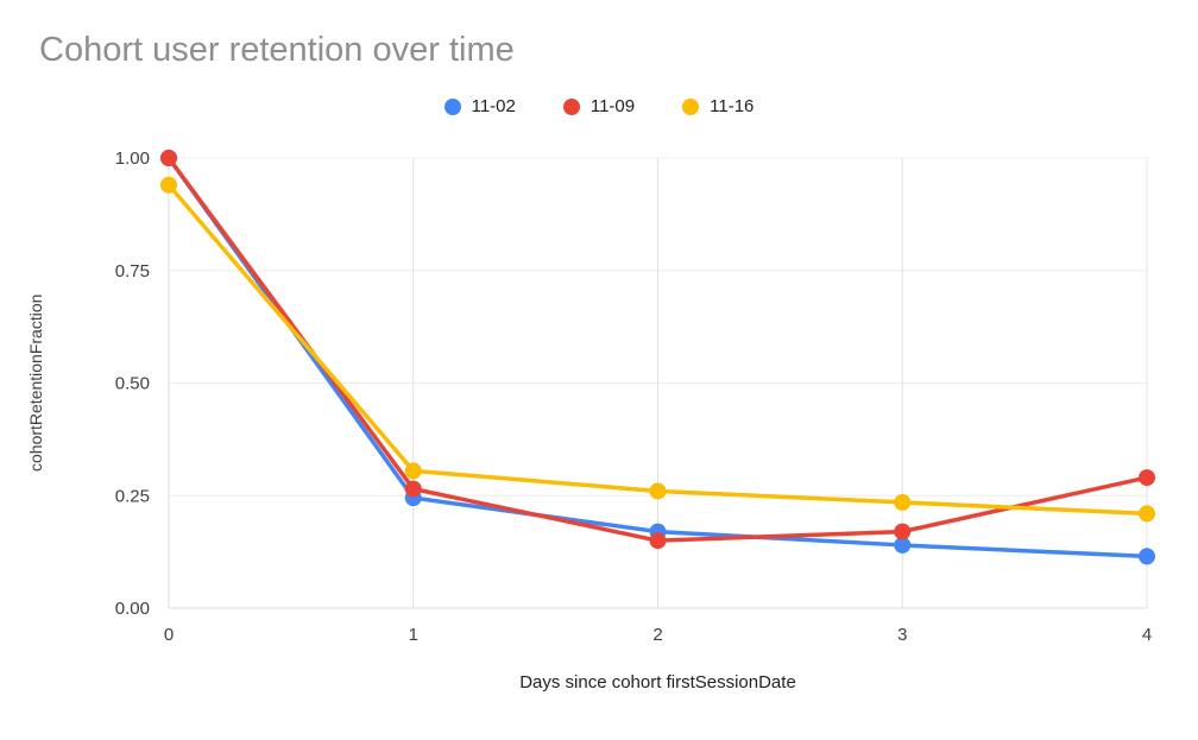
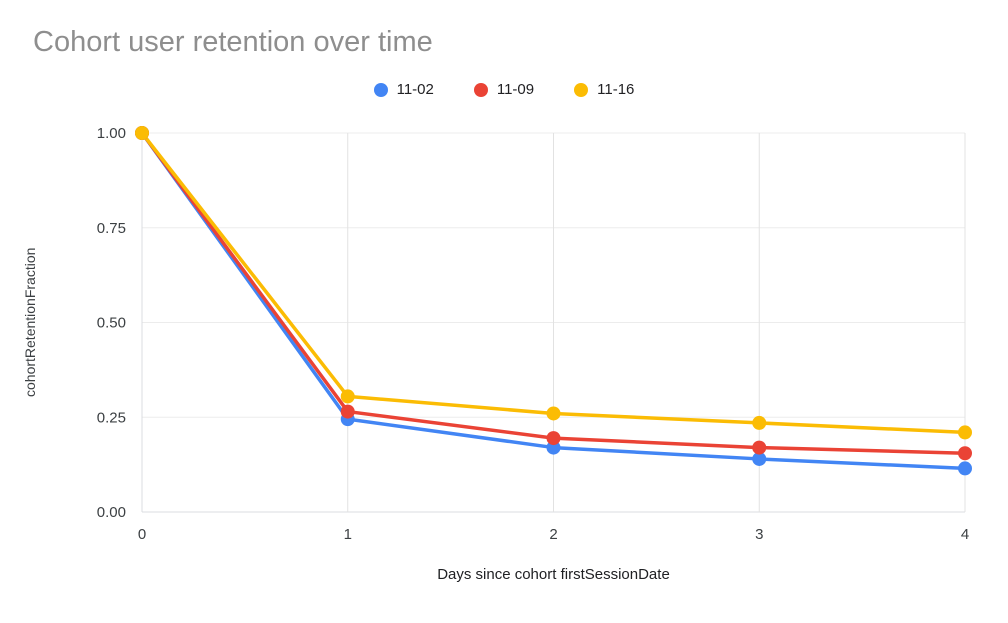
11-16/0: 0.94 -> 1.00
11-09/2: 0.15 -> 0.20
11-09/4: 0.29 -> 0.15
